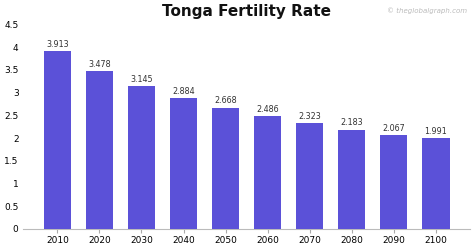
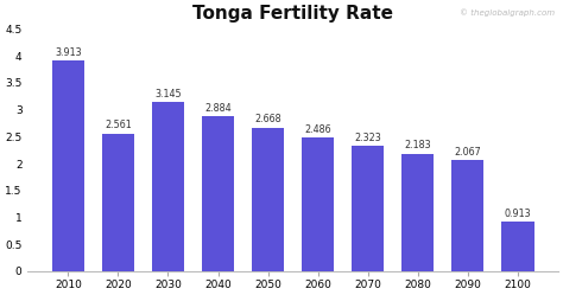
2020: 3.478 -> 2.561
2100: 1.991 -> 0.913
